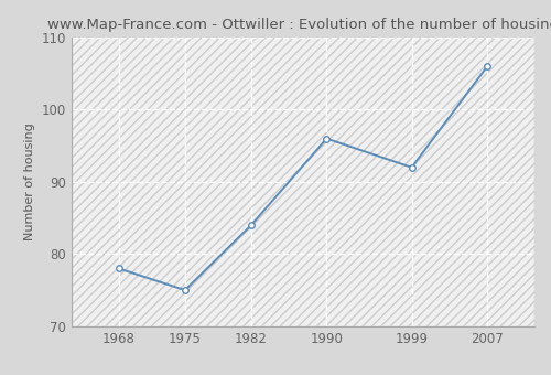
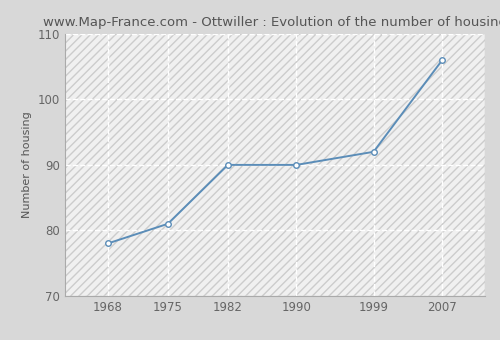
1975: 75 -> 81
1982: 84 -> 90
1990: 96 -> 90
